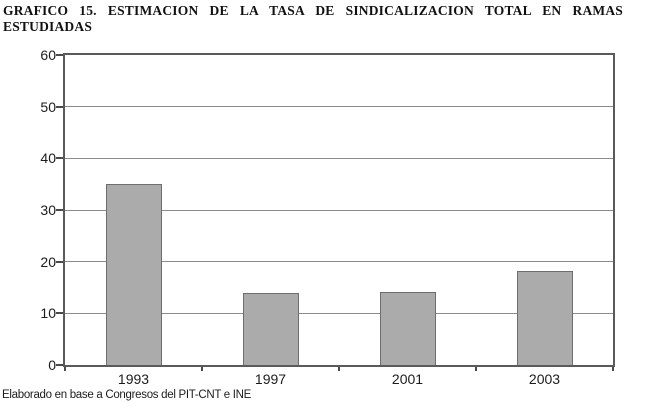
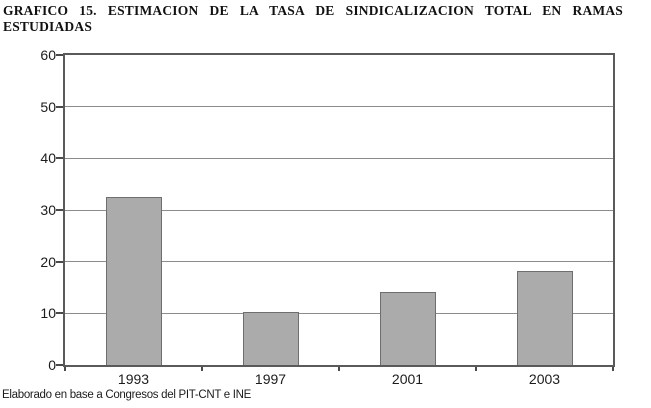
1993: 35 -> 32
1997: 14 -> 10
